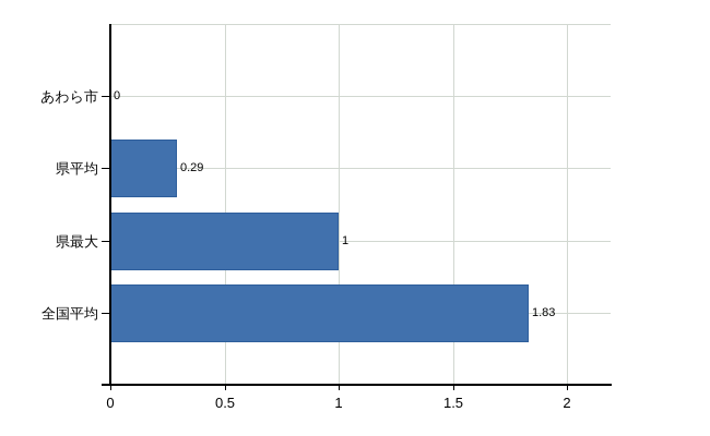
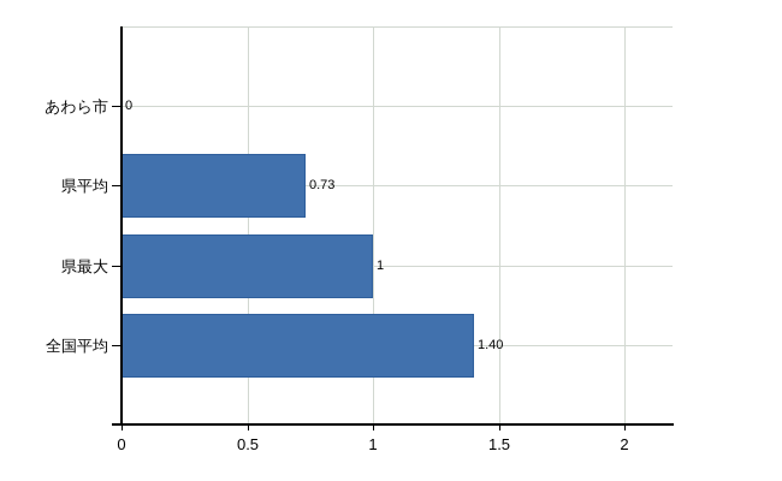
県平均: 0.29 -> 0.73
全国平均: 1.83 -> 1.40
